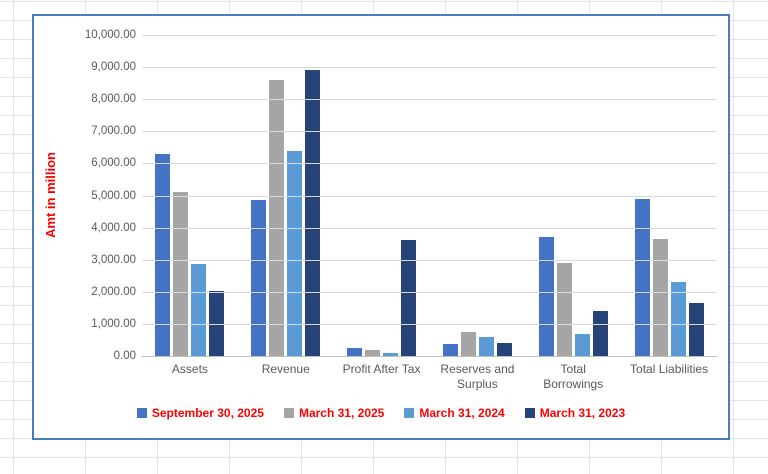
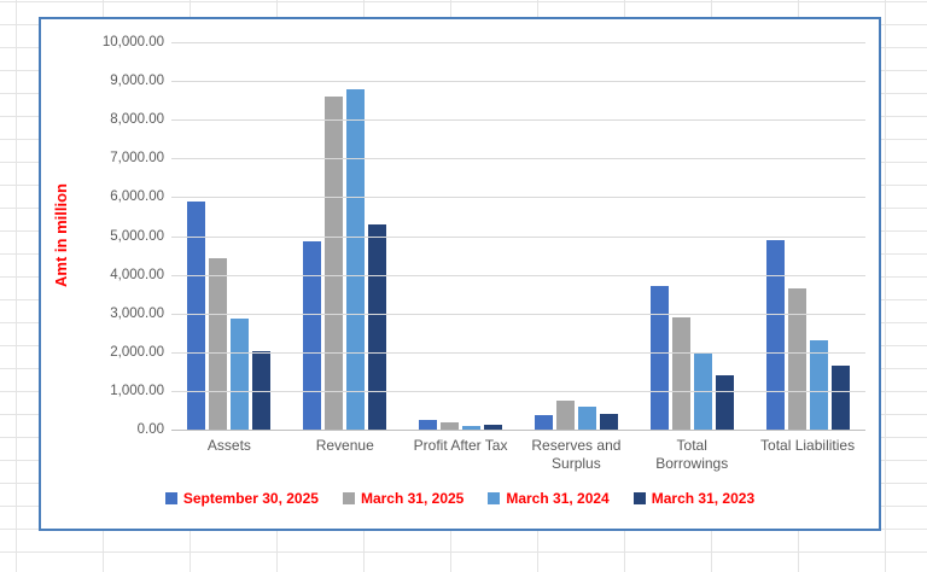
September 30, 2025/Assets: 6300 -> 5900
March 31, 2025/Assets: 5100 -> 4400
March 31, 2024/Revenue: 6400 -> 8800
March 31, 2023/Revenue: 8900 -> 5300
March 31, 2023/Profit After Tax: 3600 -> 100
March 31, 2024/Total Borrowings: 700 -> 2000
